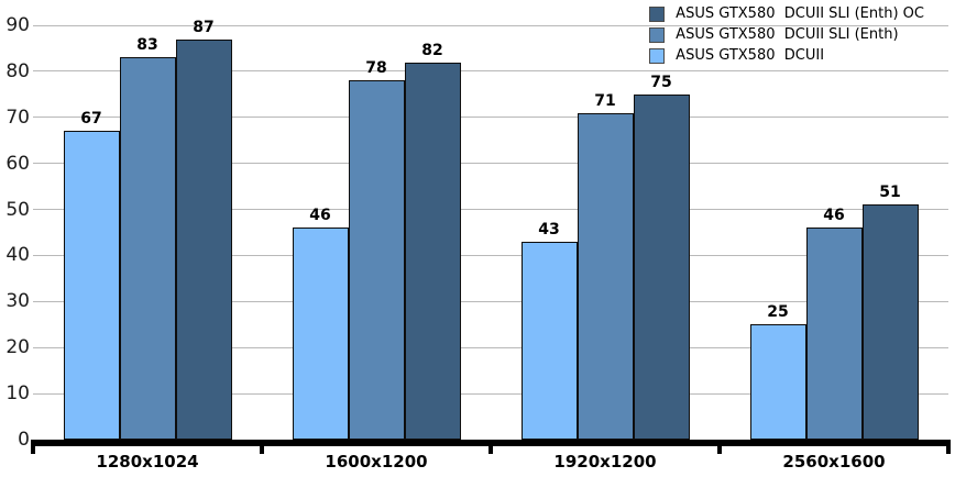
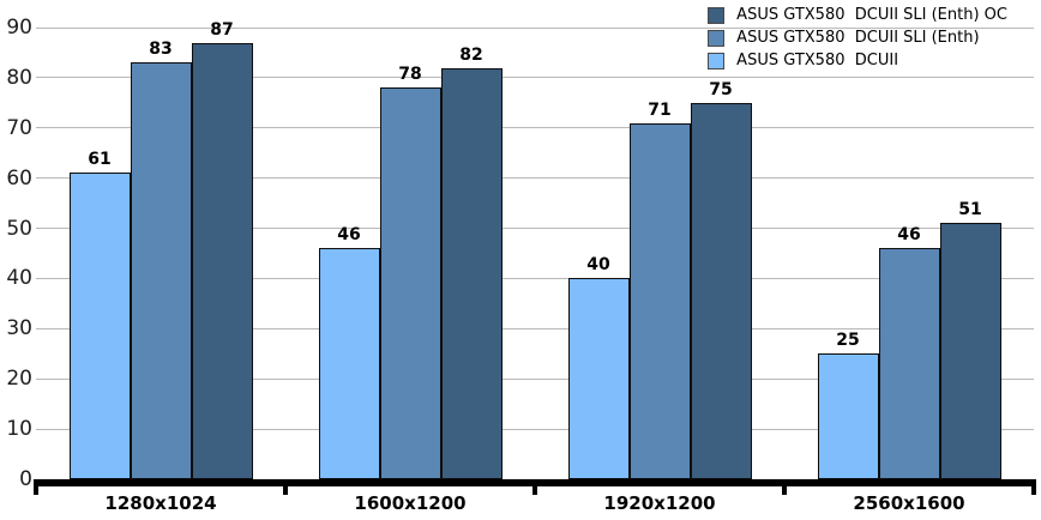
ASUS GTX580 DCUII/1280x1024: 67 -> 61
ASUS GTX580 DCUII/1920x1200: 43 -> 40
